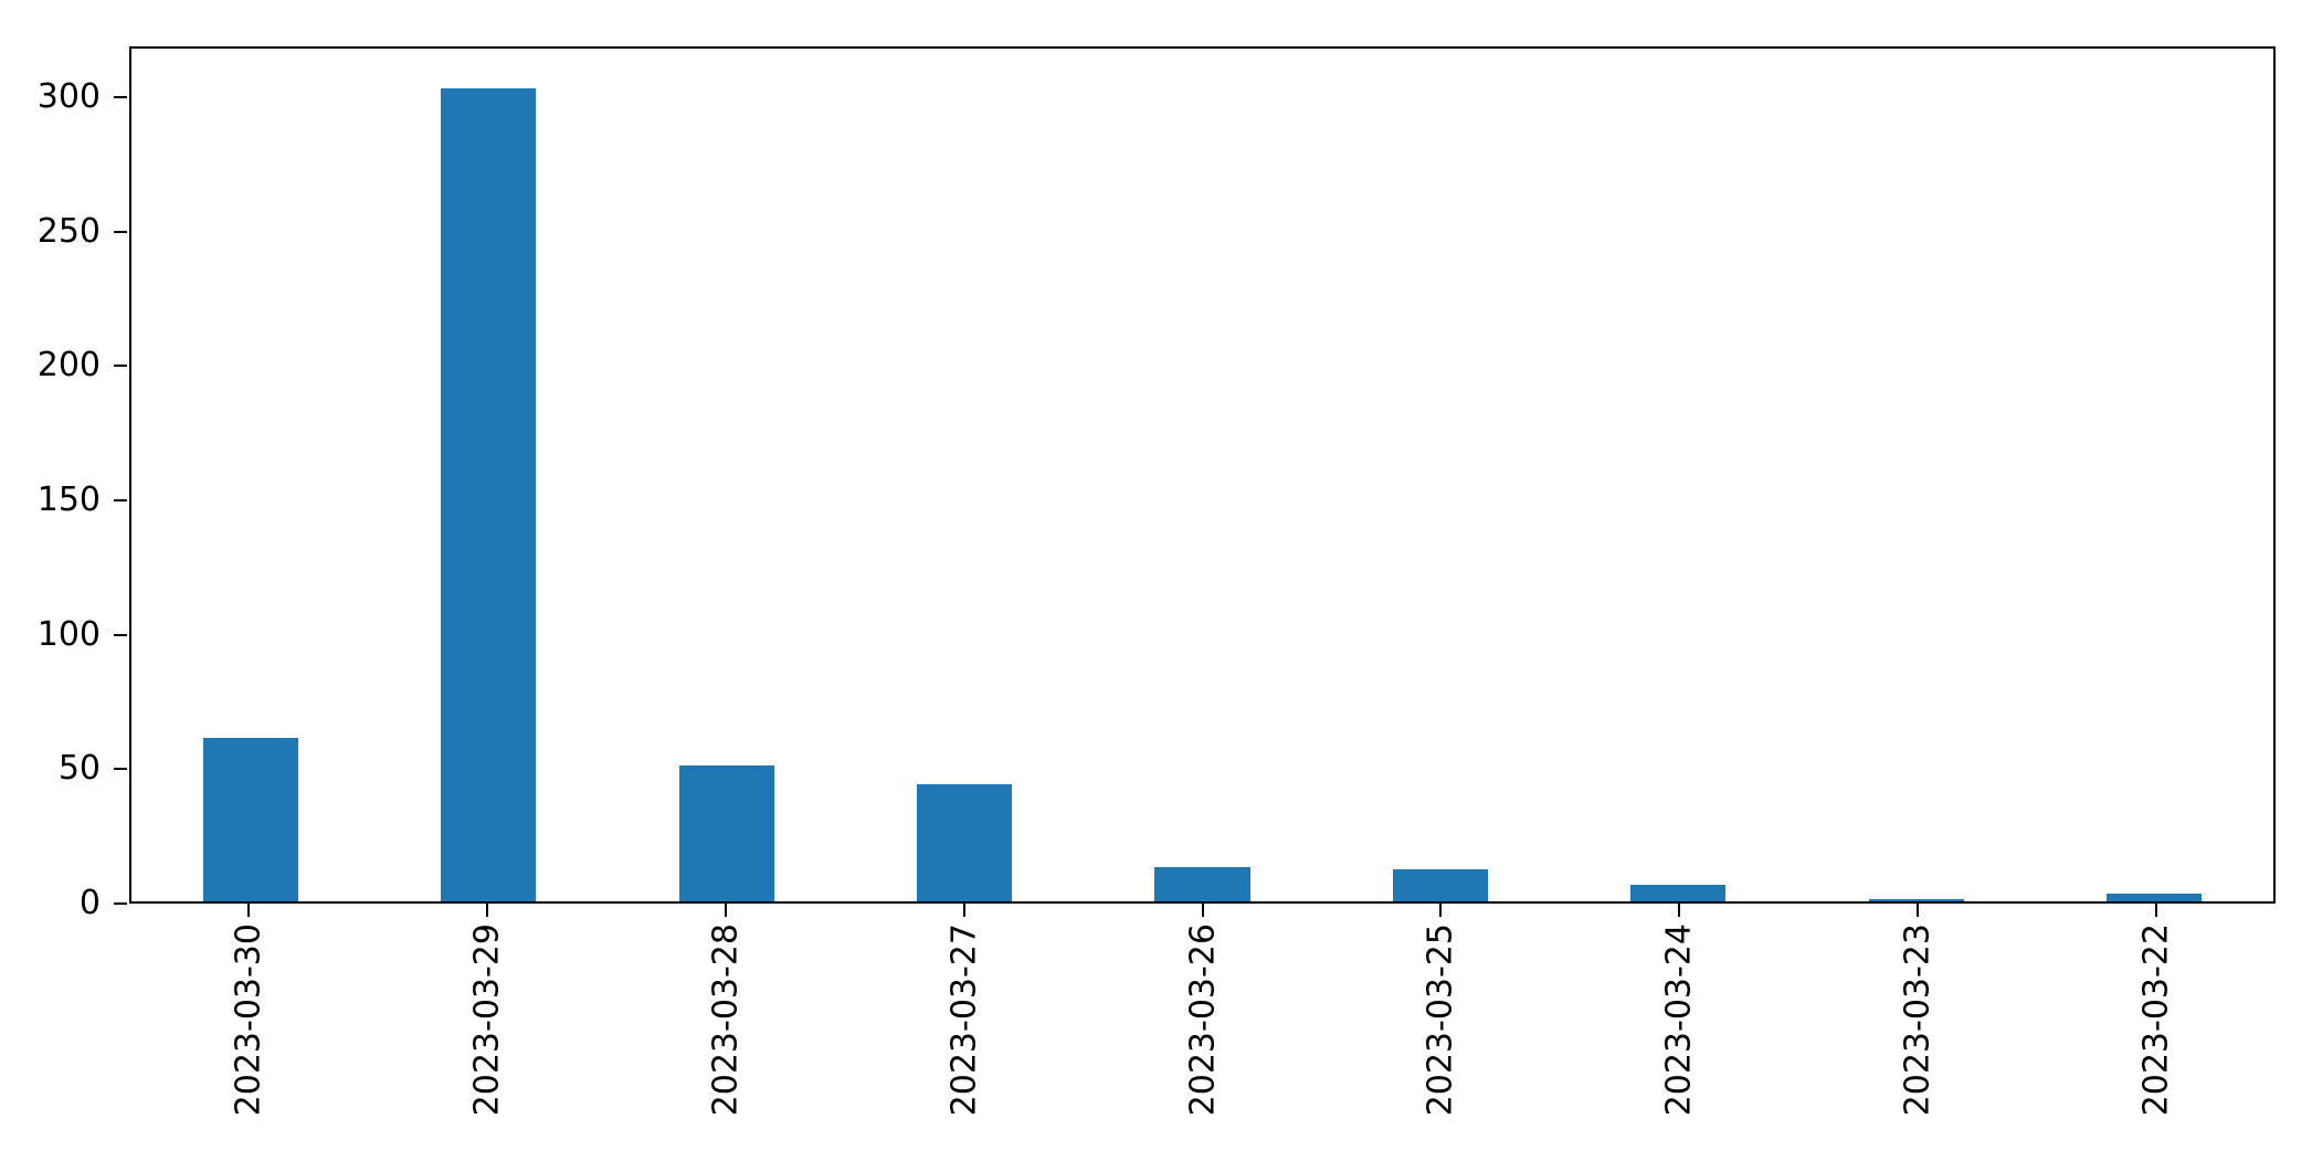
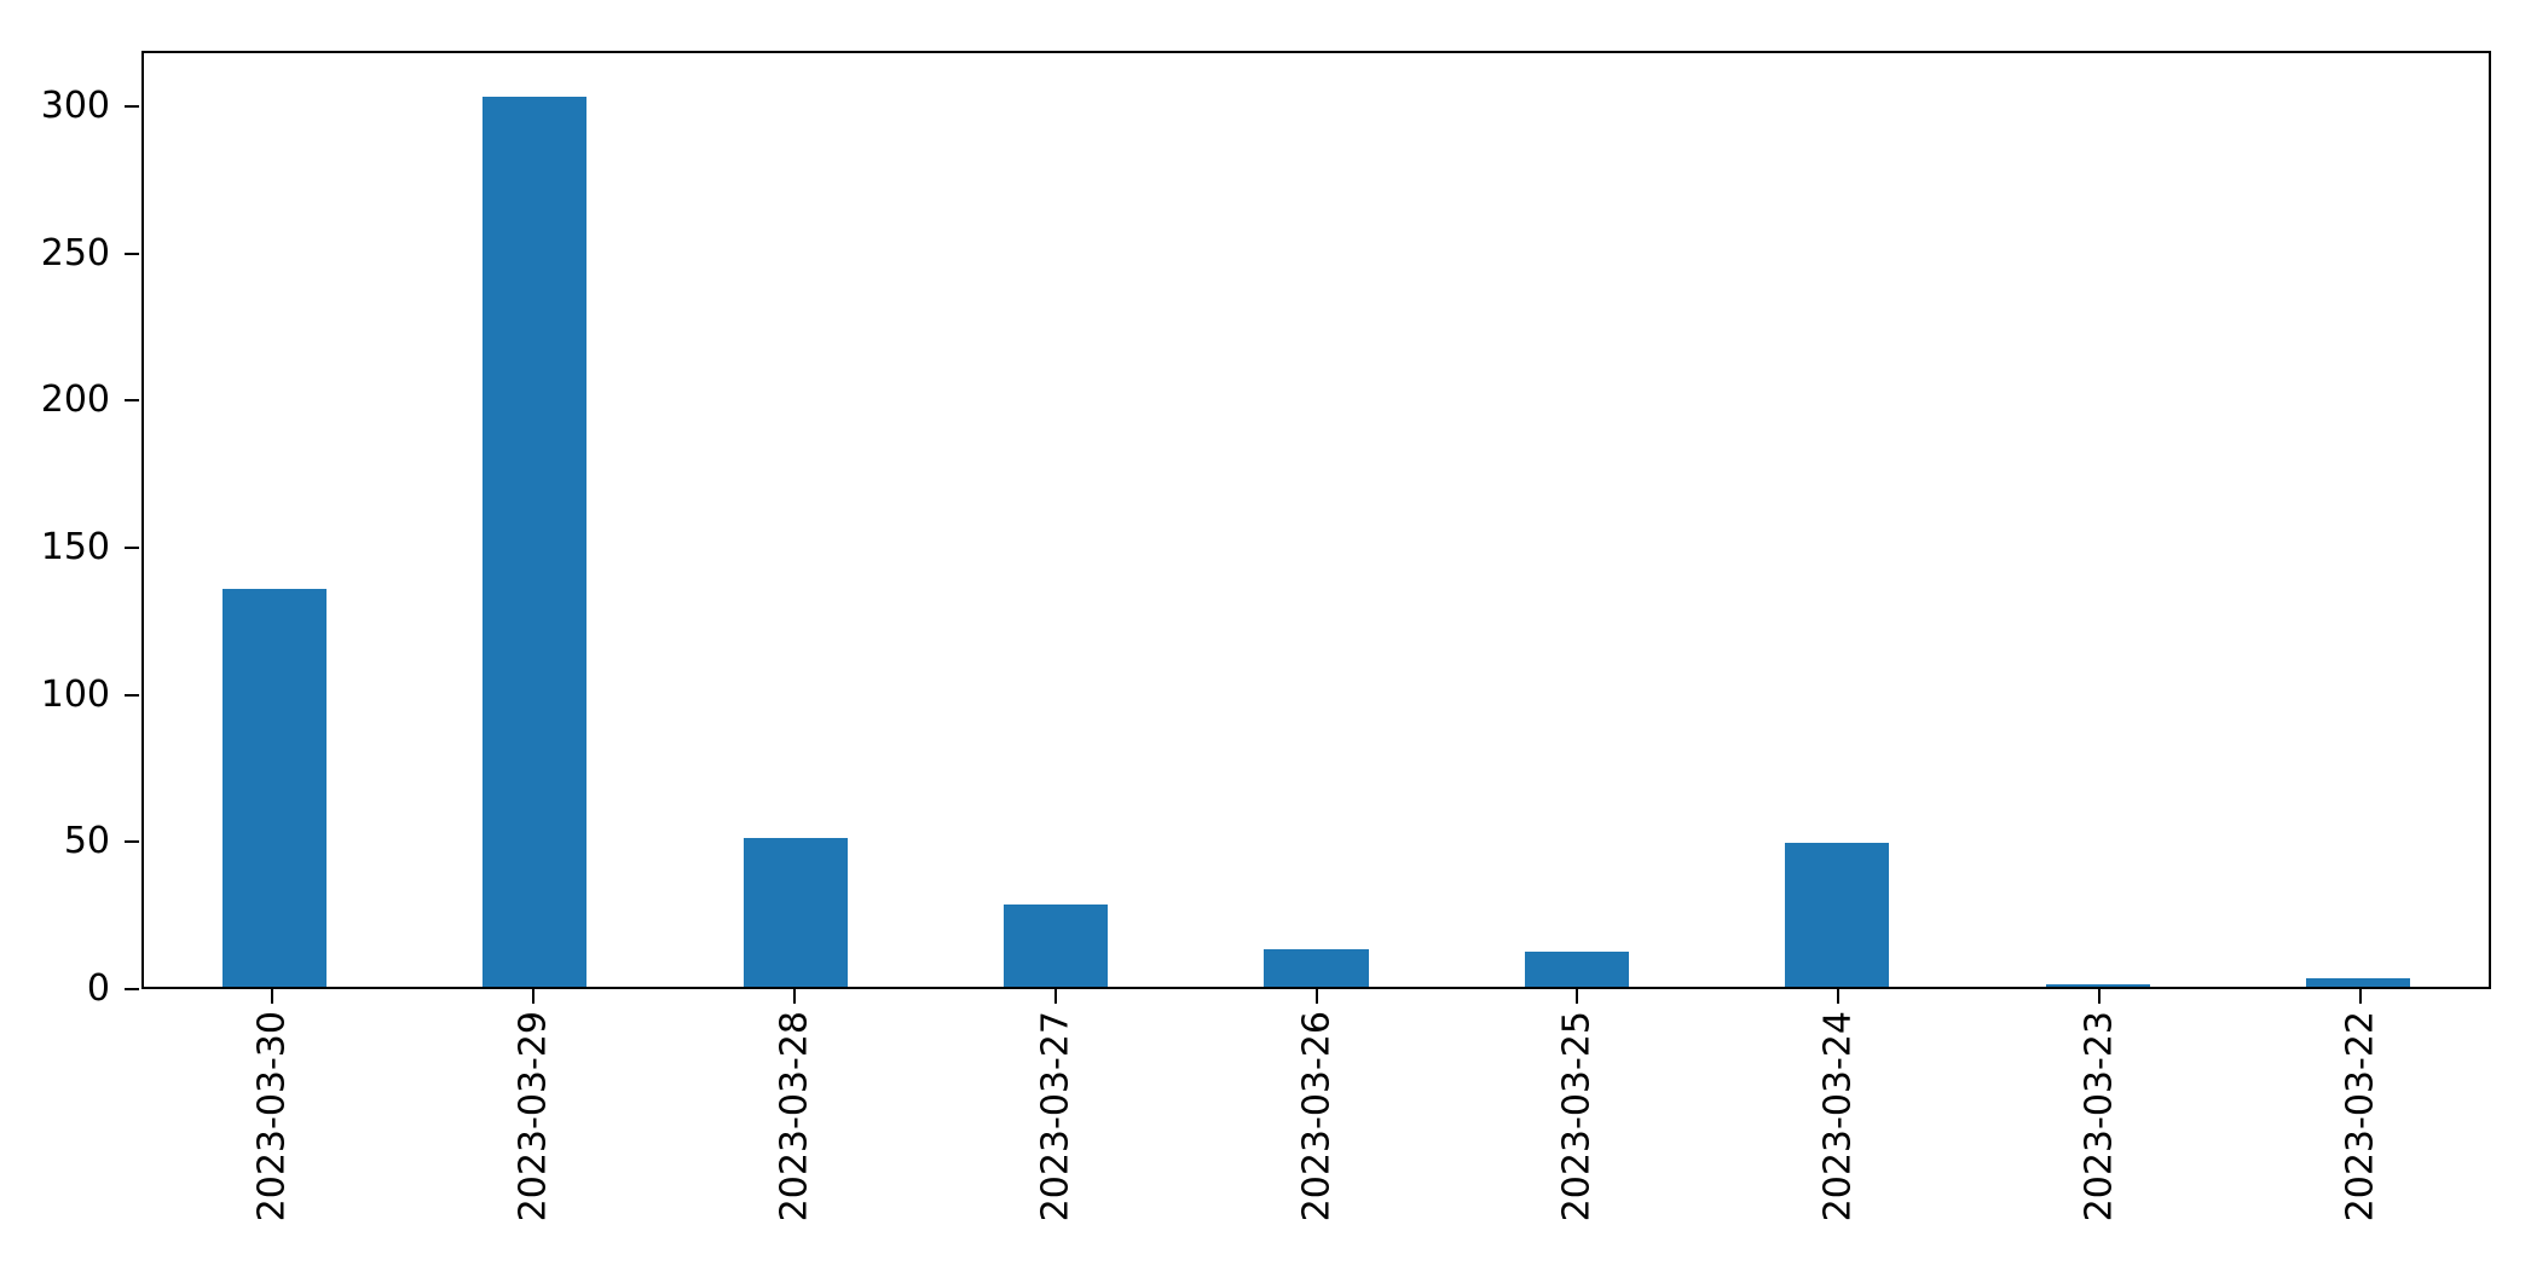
2023-03-30: 61 -> 136
2023-03-27: 44 -> 28
2023-03-24: 6 -> 49
